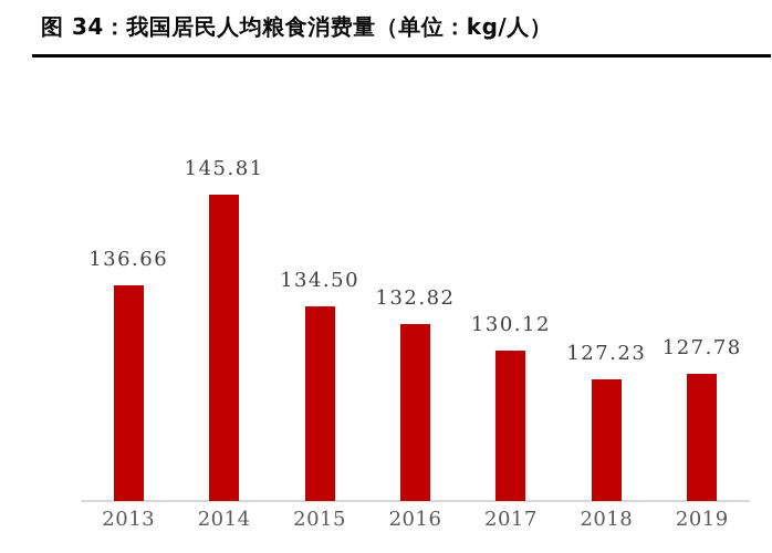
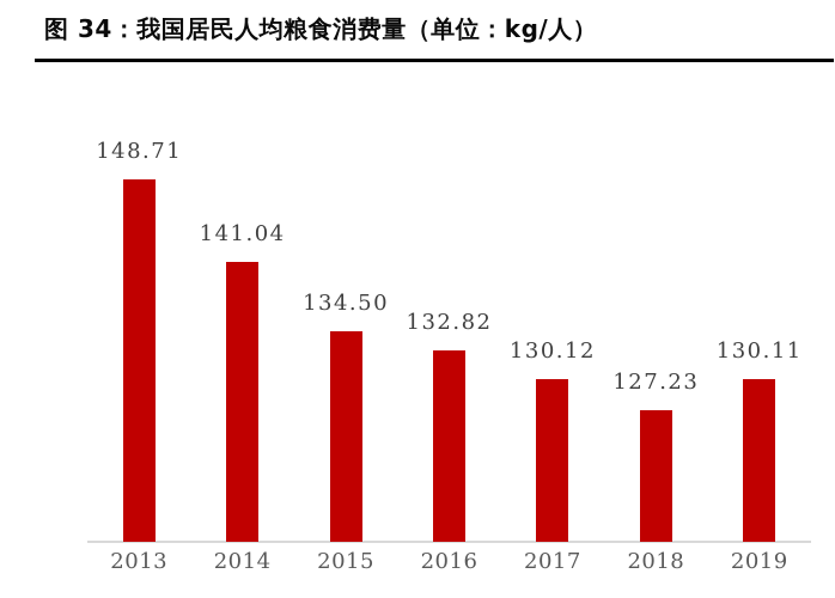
2013: 136.66 -> 148.71
2014: 145.81 -> 141.04
2019: 127.78 -> 130.11
